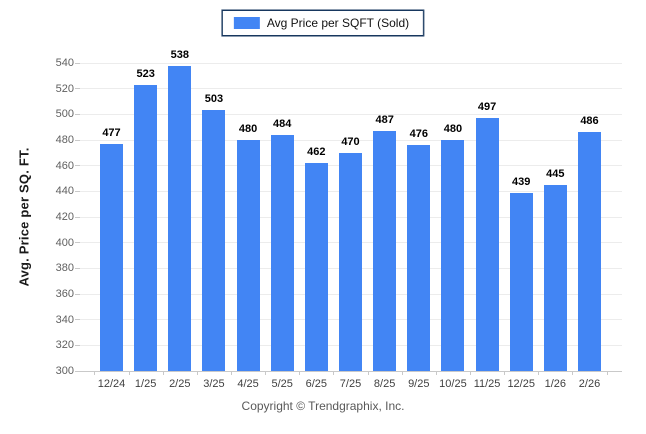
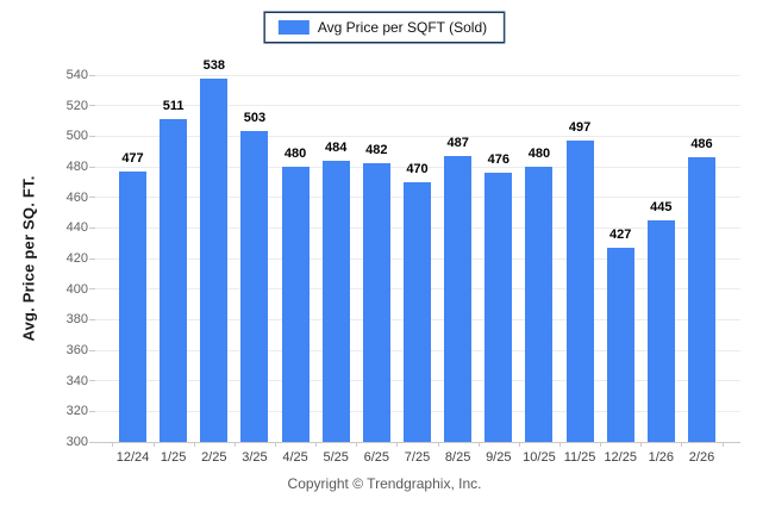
1/25: 523 -> 511
6/25: 462 -> 482
12/25: 439 -> 427
